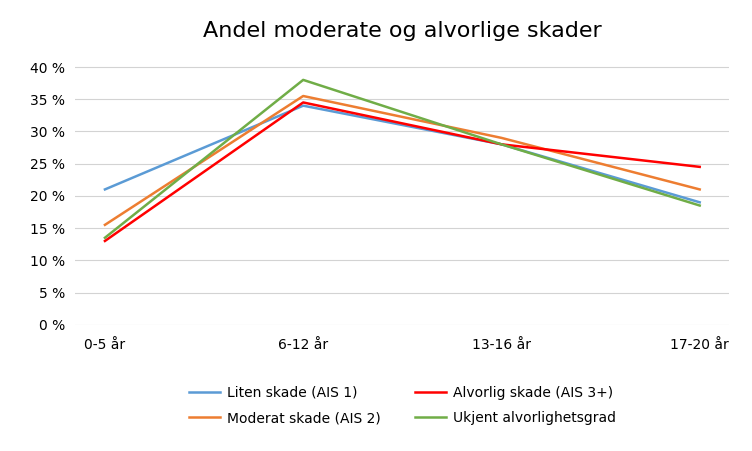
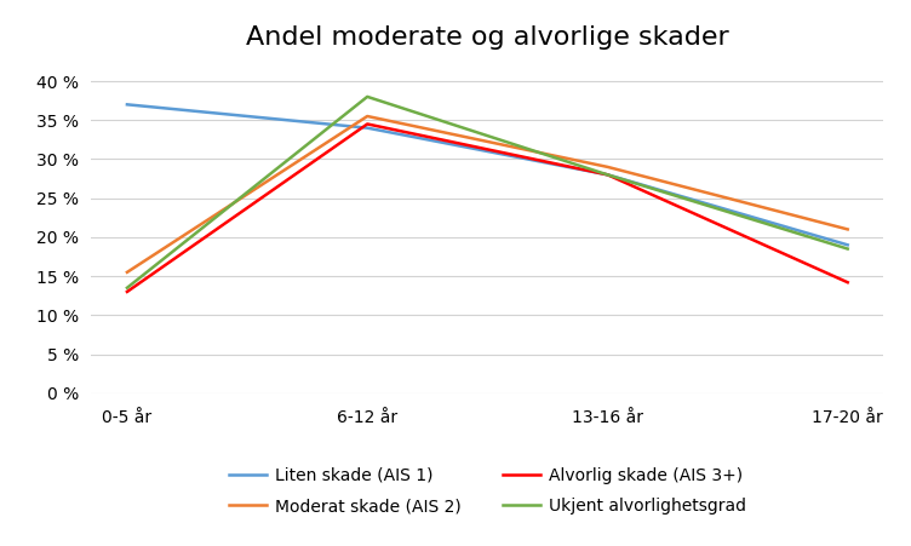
Liten skade (AIS 1)/0-5 år: 21 % -> 37 %
Alvorlig skade (AIS 3+)/17-20 år: 24.5 % -> 14.2 %
